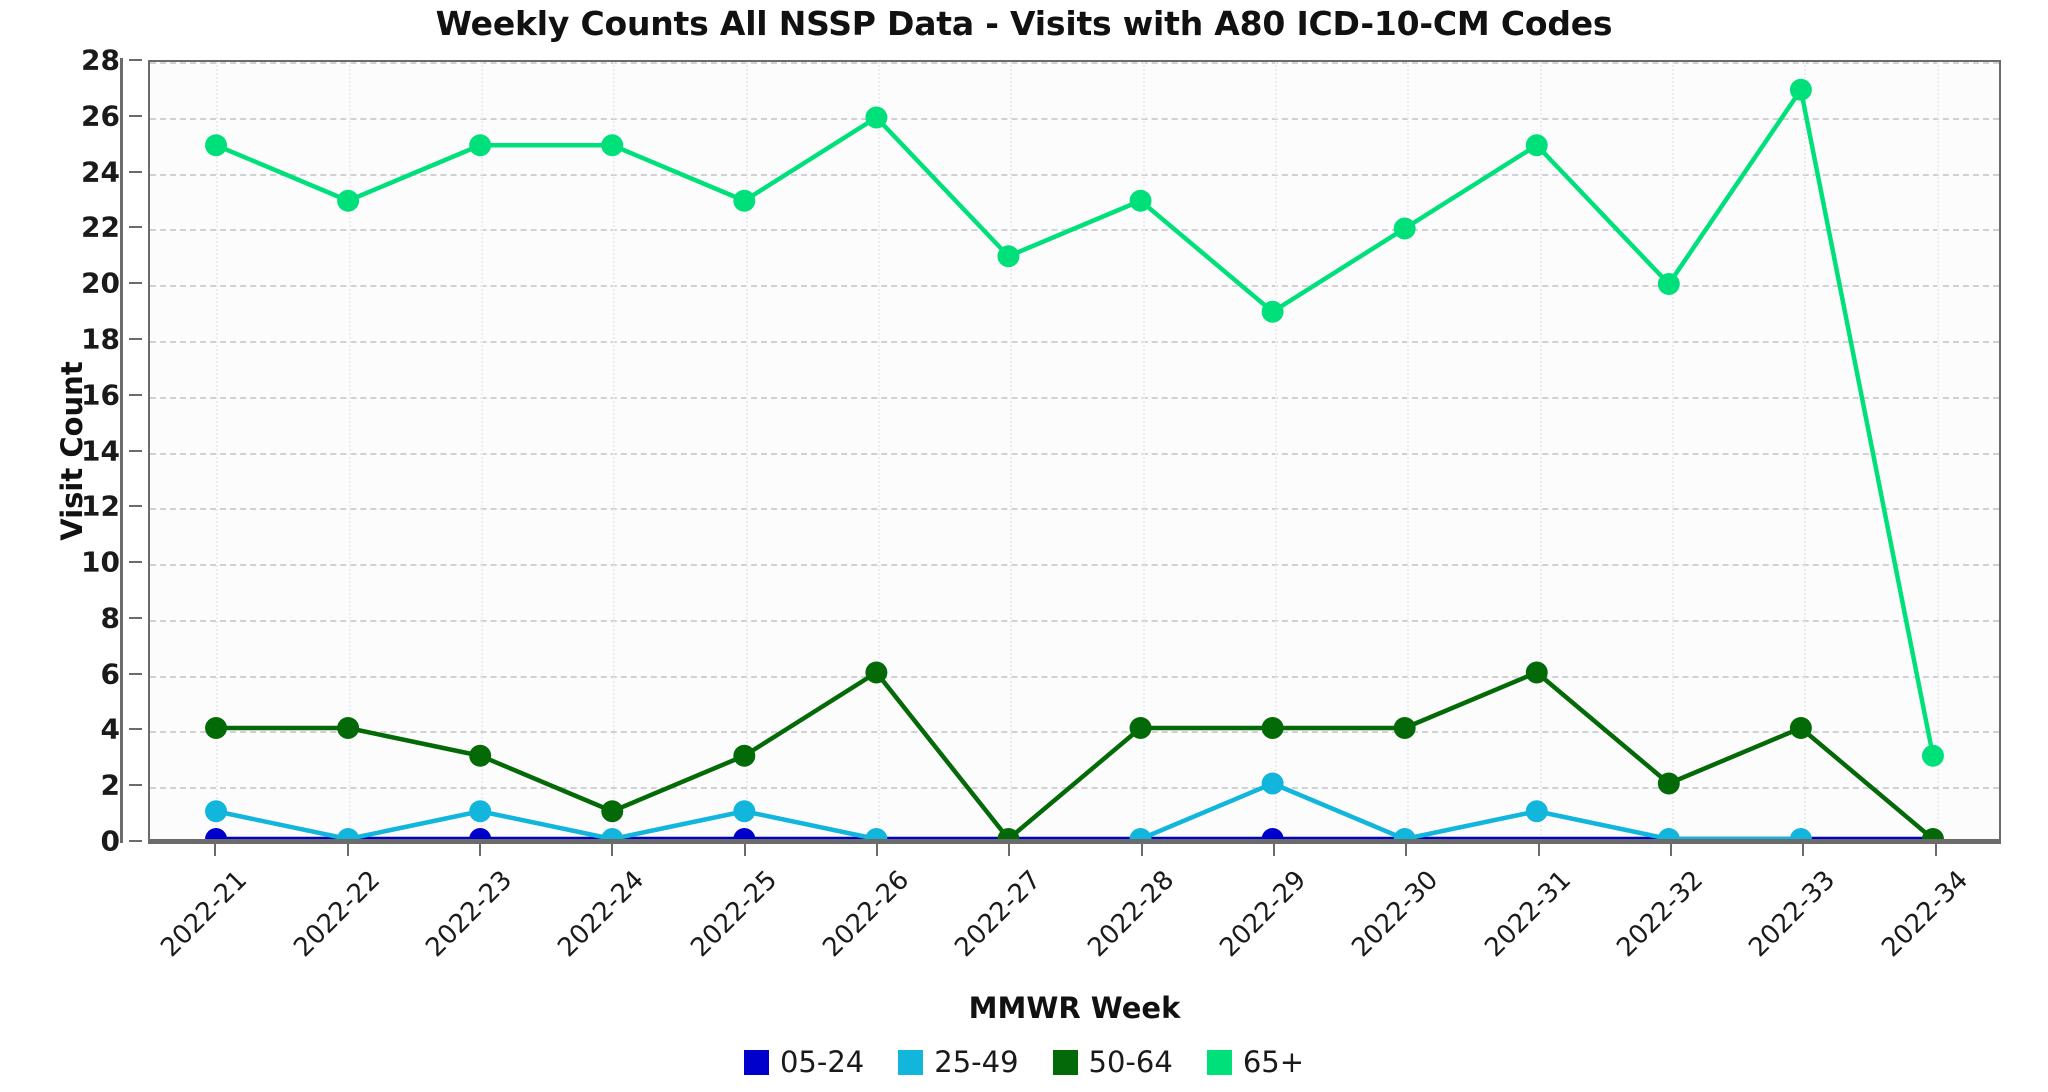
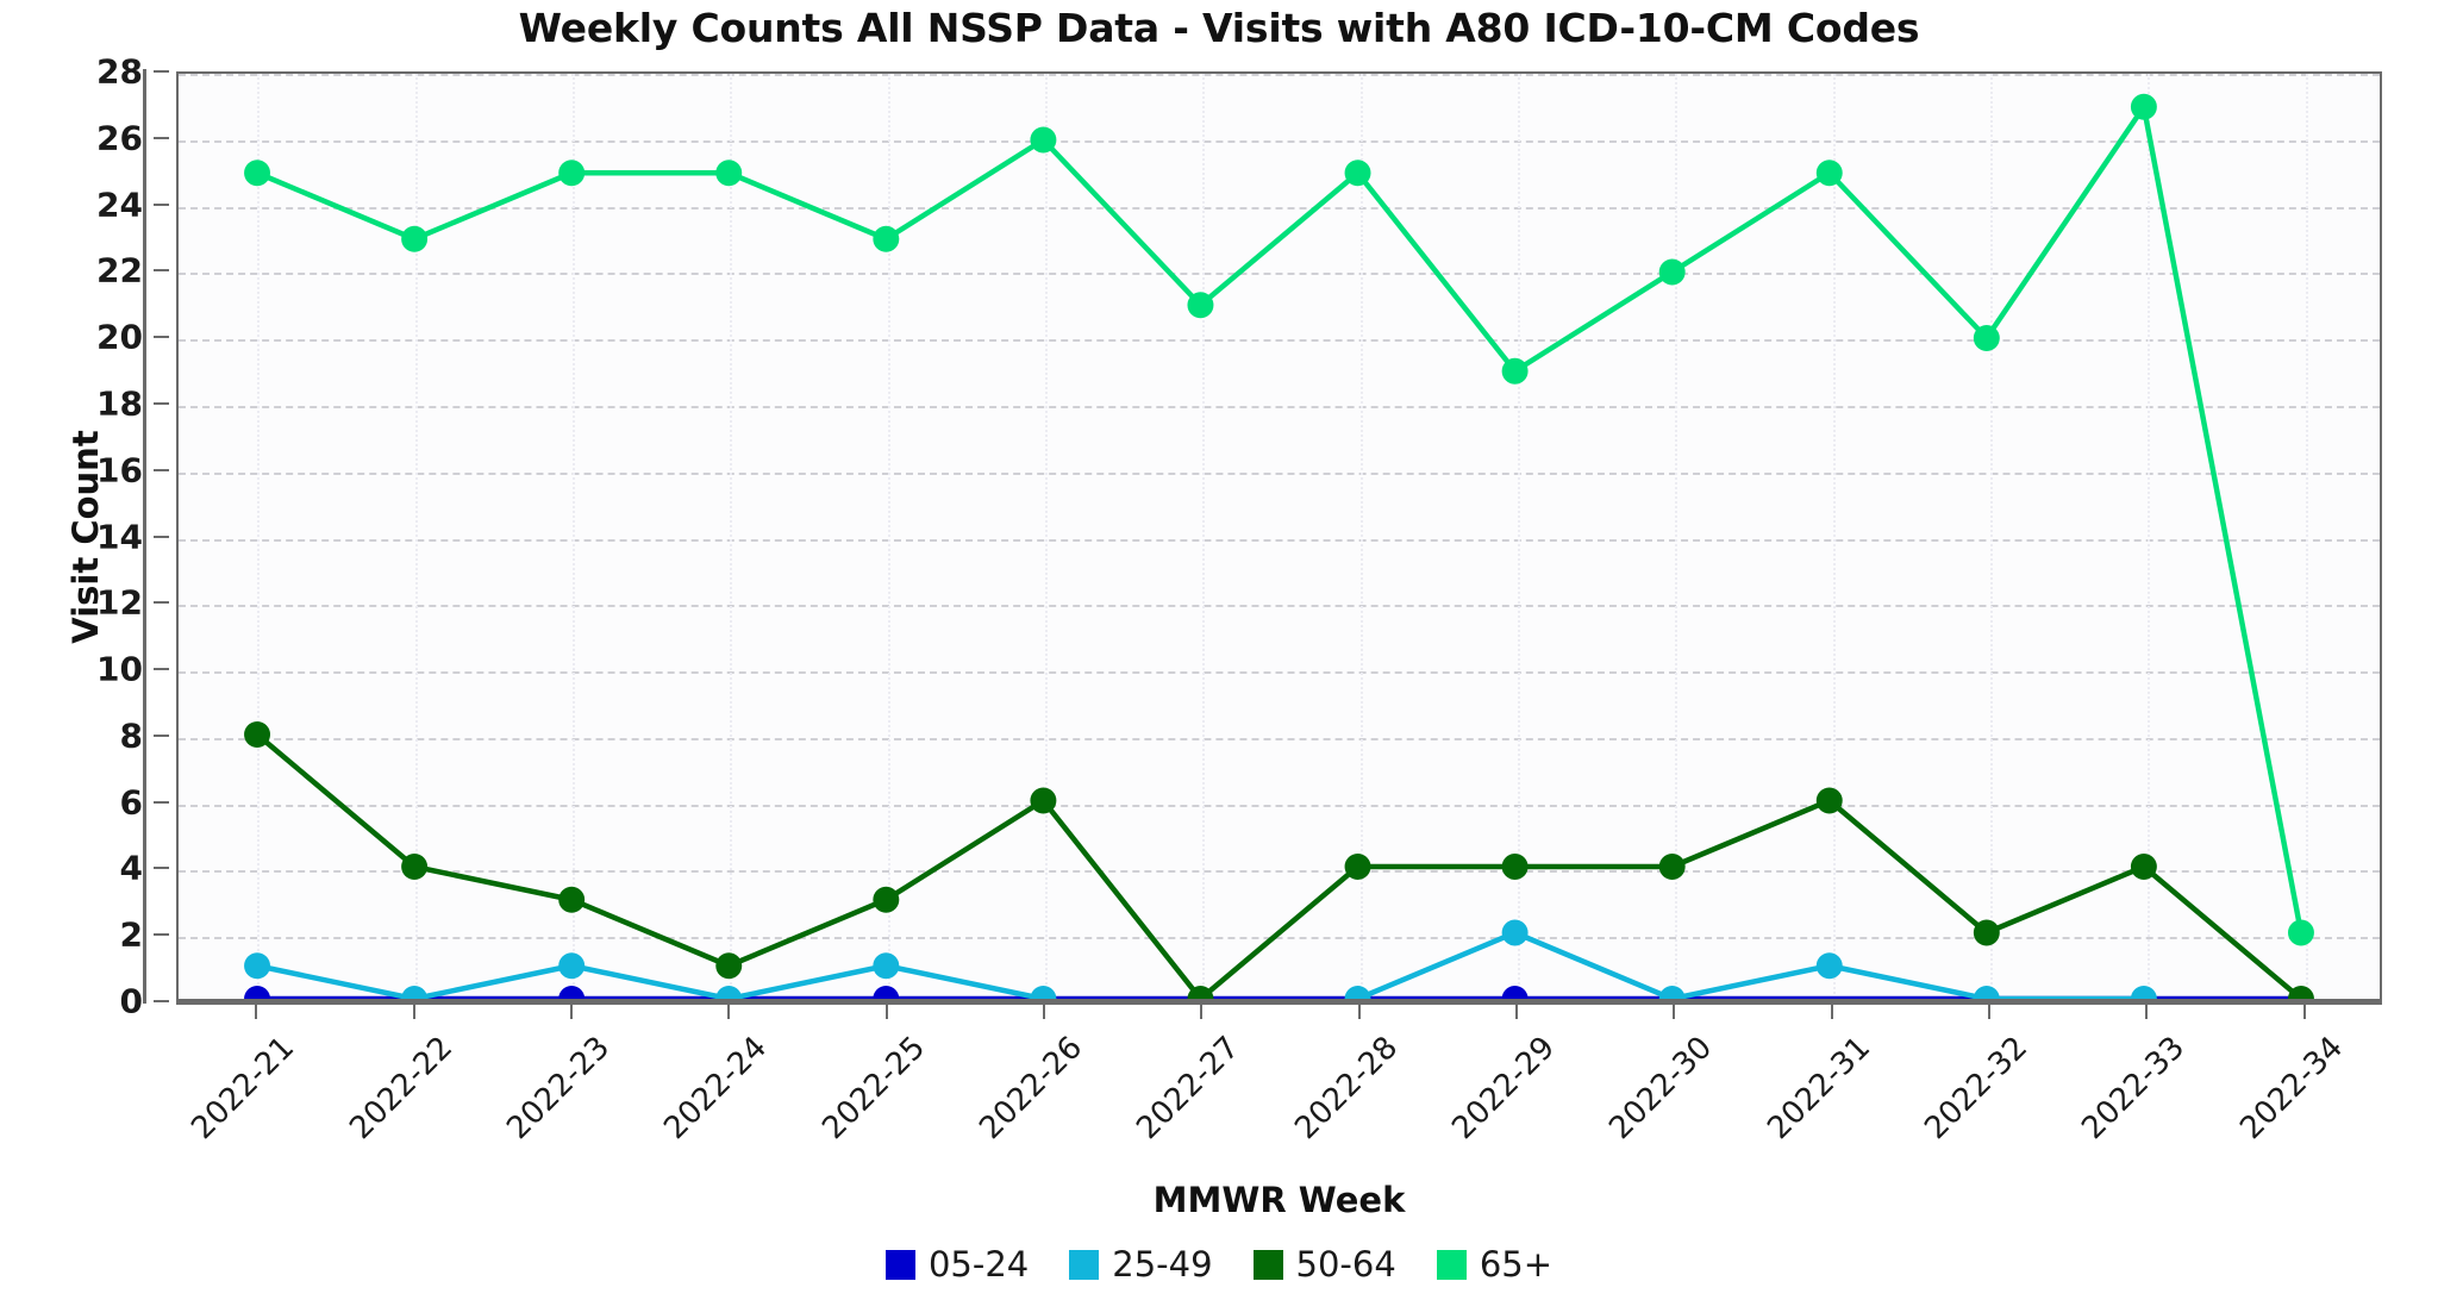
50-64/2022-21: 4 -> 8
65+/2022-28: 23 -> 25
65+/2022-34: 3 -> 2
